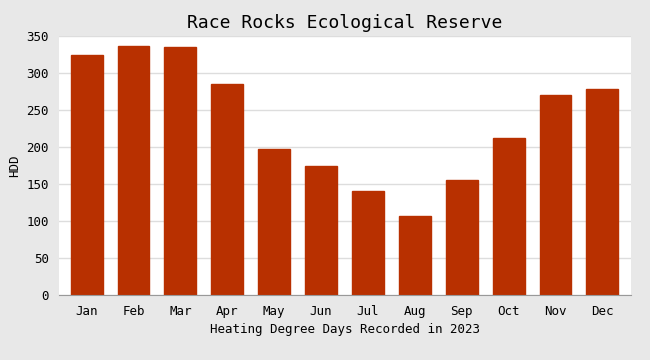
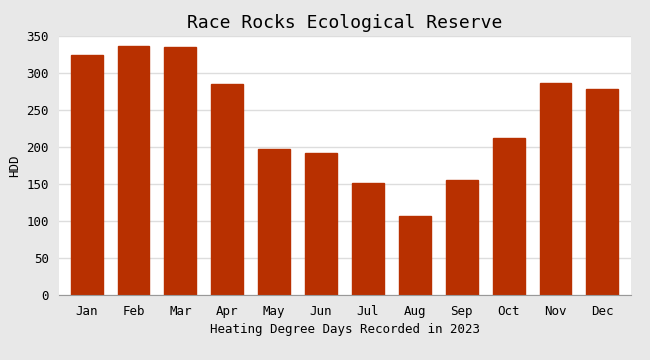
Jun: 175 -> 192
Jul: 141 -> 152
Nov: 271 -> 286
